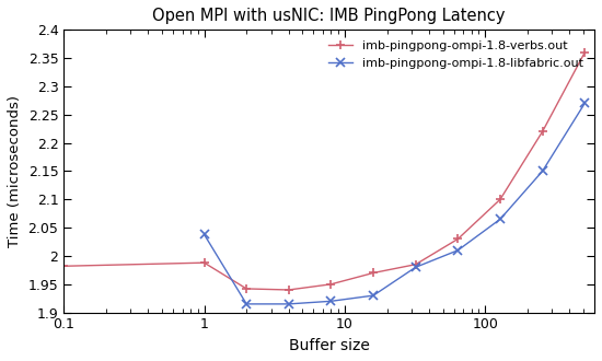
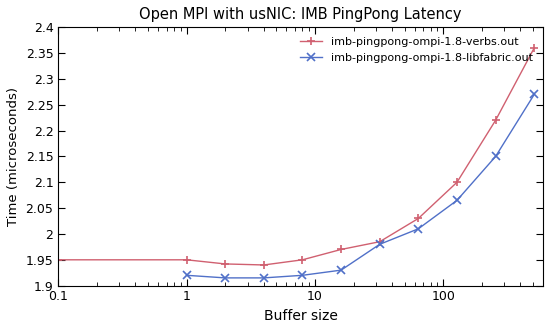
imb-pingpong-ompi-1.8-verbs.out/0.1: 1.982 -> 1.950
imb-pingpong-ompi-1.8-verbs.out/1: 1.988 -> 1.950
imb-pingpong-ompi-1.8-libfabric.out/1: 2.038 -> 1.920
